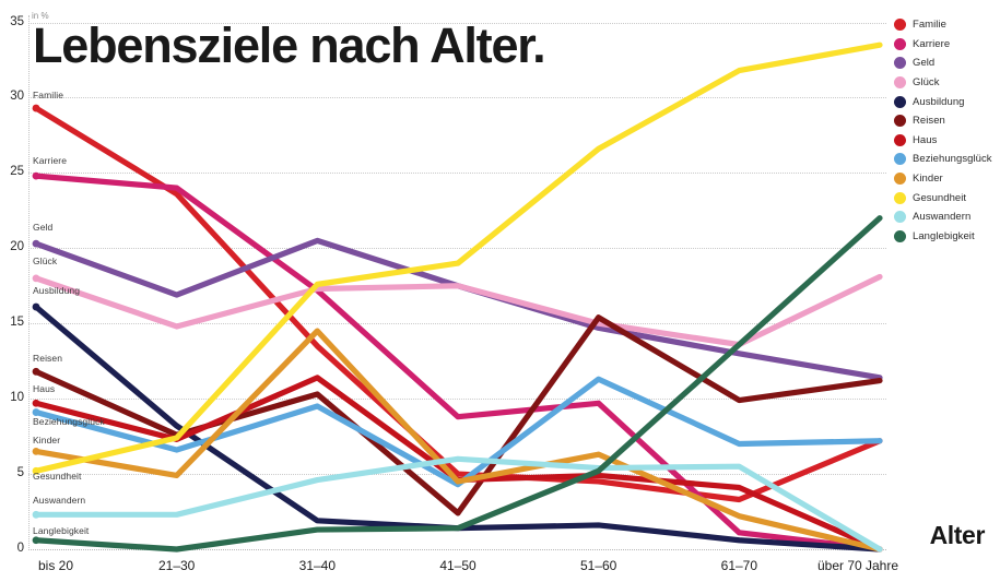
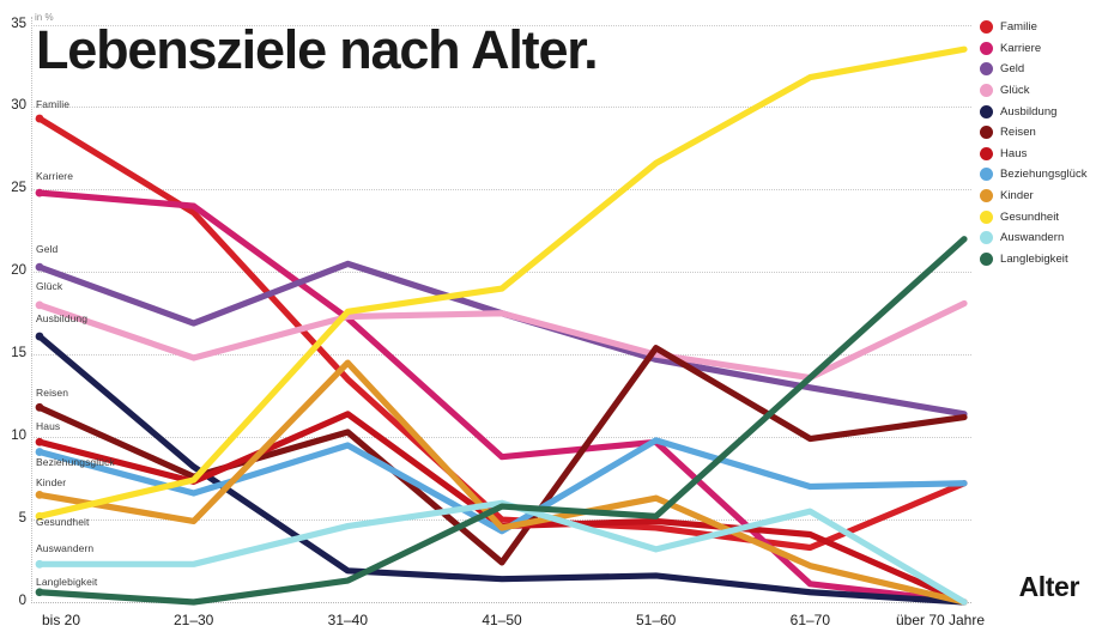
Langlebigkeit/41–50: 1.4 -> 5.8
Beziehungsglück/51–60: 11.3 -> 9.8
Auswandern/51–60: 5.4 -> 3.2
